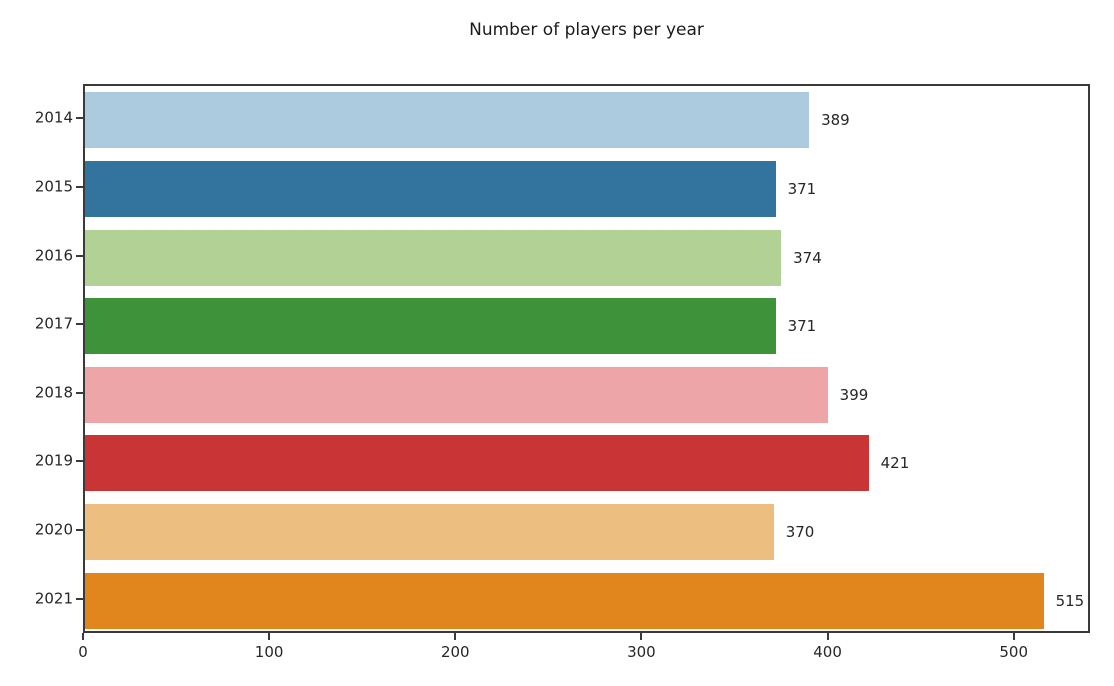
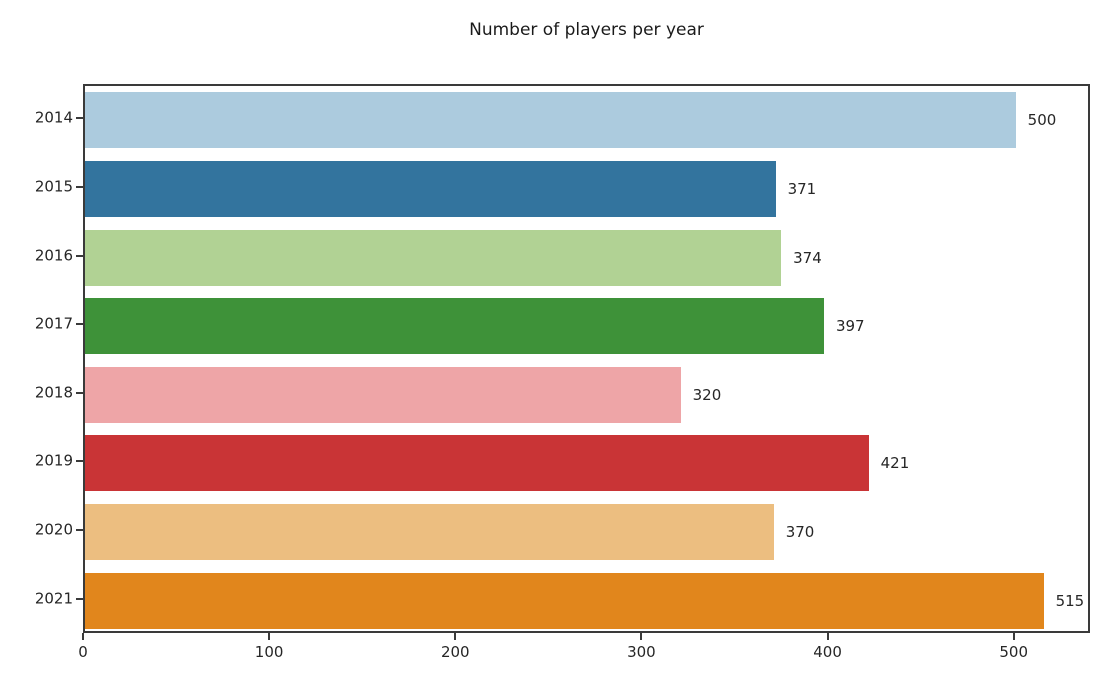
2014: 389 -> 500
2017: 371 -> 397
2018: 399 -> 320
